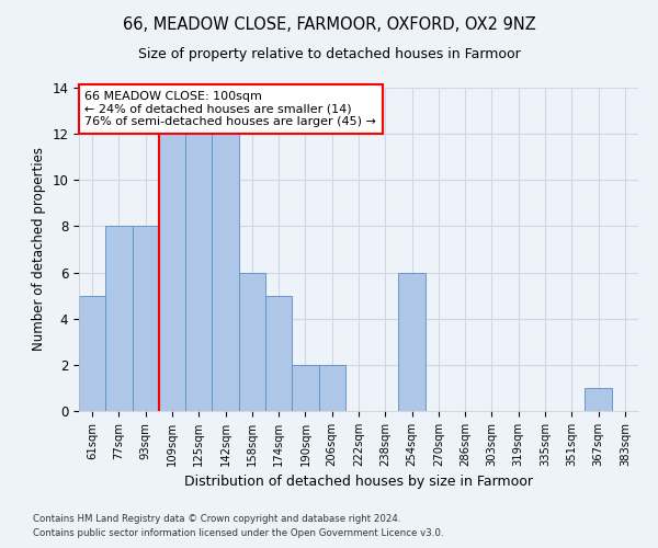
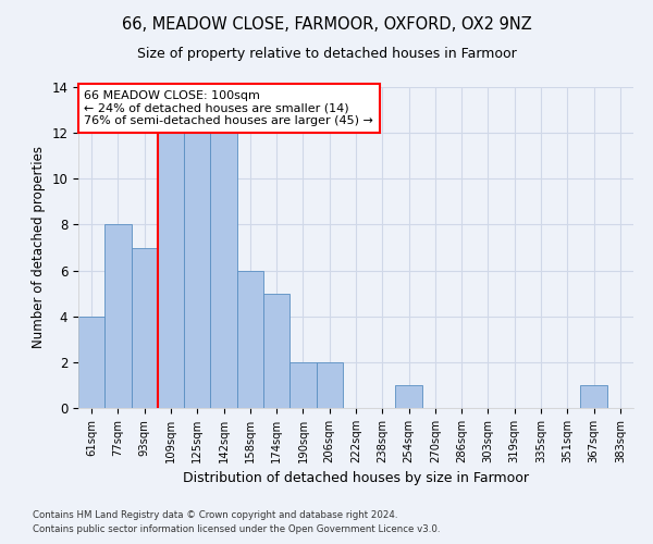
61sqm: 5 -> 4
93sqm: 8 -> 7
254sqm: 6 -> 1
